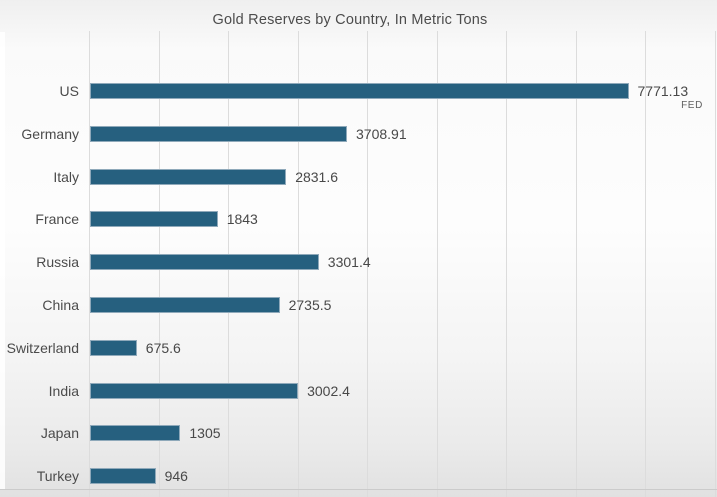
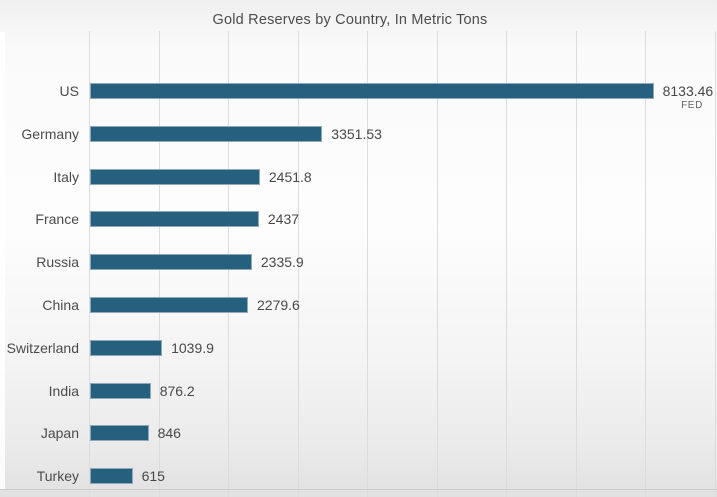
US: 7771.13 -> 8133.46
Germany: 3708.91 -> 3351.53
Italy: 2831.6 -> 2451.8
France: 1843 -> 2437
Russia: 3301.4 -> 2335.9
China: 2735.5 -> 2279.6
Switzerland: 675.6 -> 1039.9
India: 3002.4 -> 876.2
Japan: 1305 -> 846
Turkey: 946 -> 615
